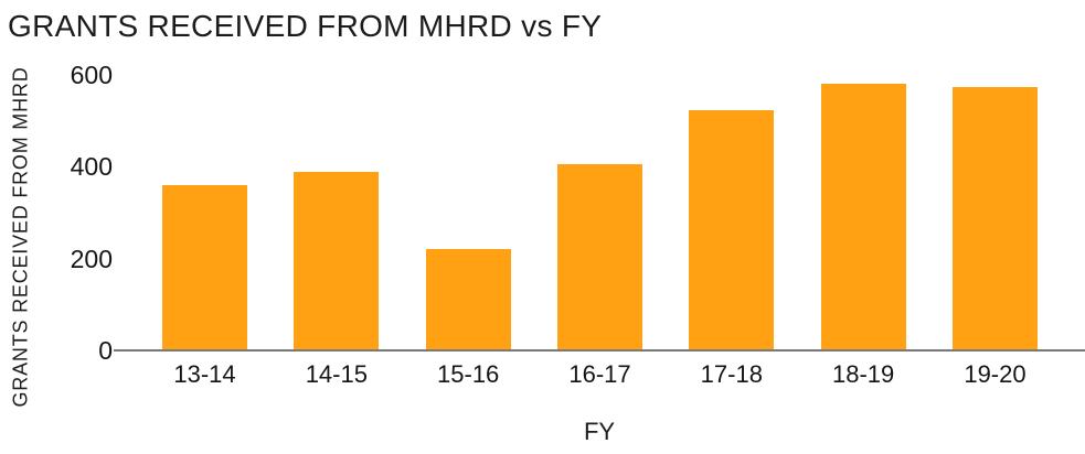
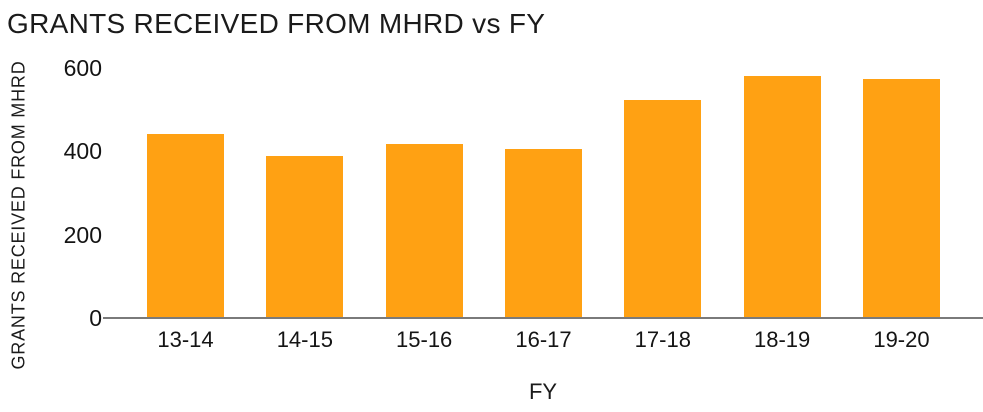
13-14: 360 -> 440
15-16: 220 -> 420
